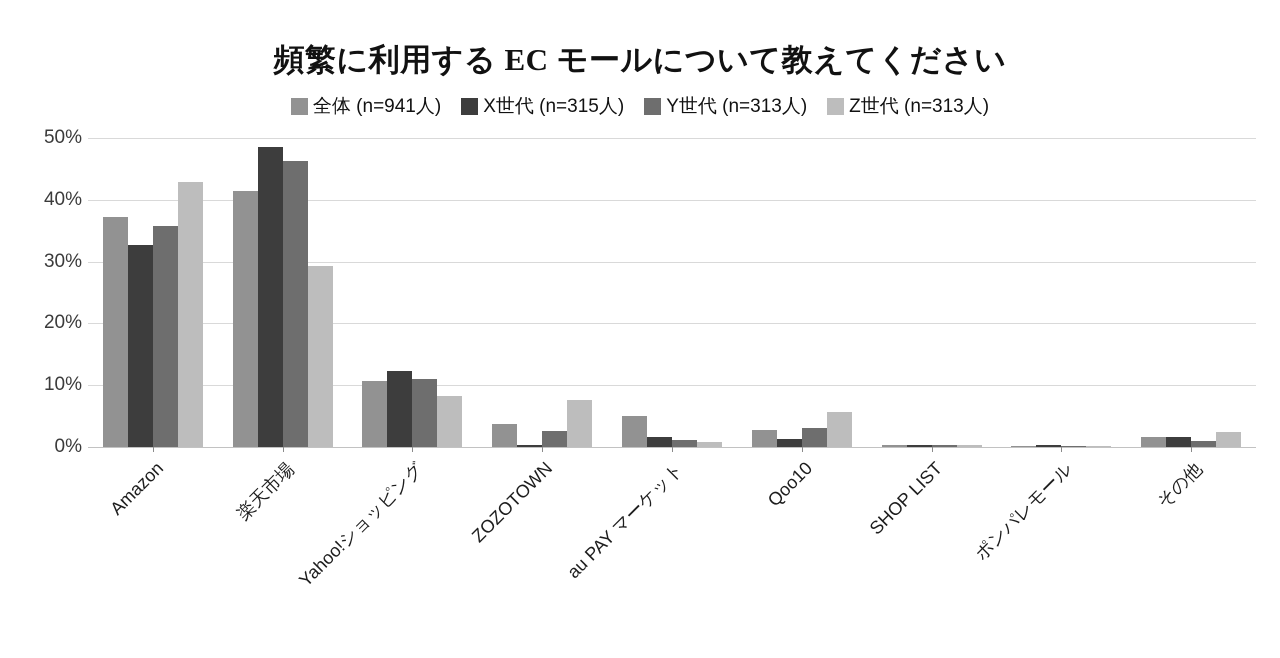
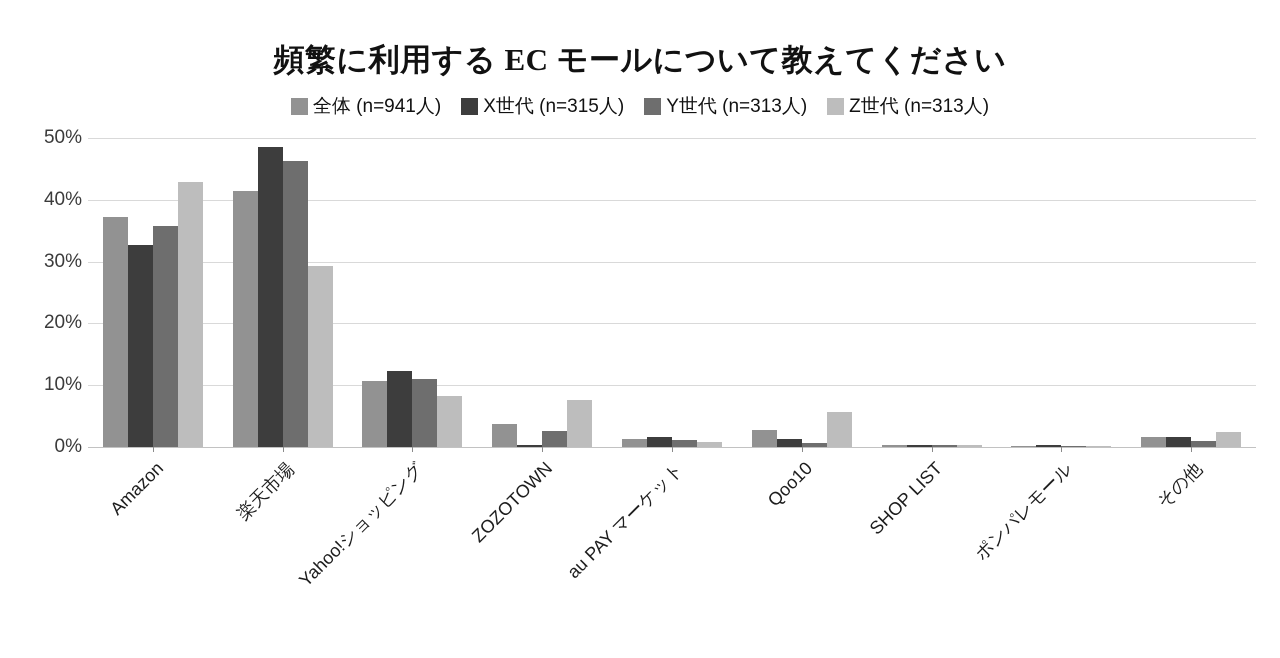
全体 (n=941人)/au PAY マーケット: 5% -> 1%
Y世代 (n=313人)/Qoo10: 3% -> 1%
